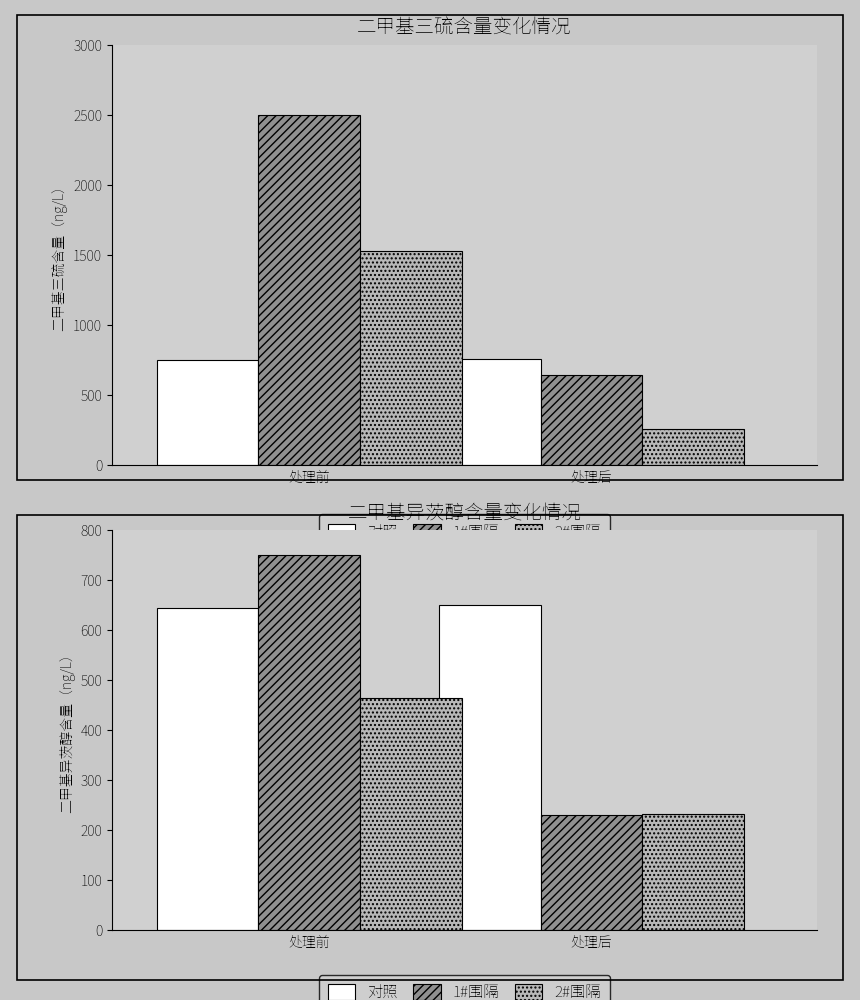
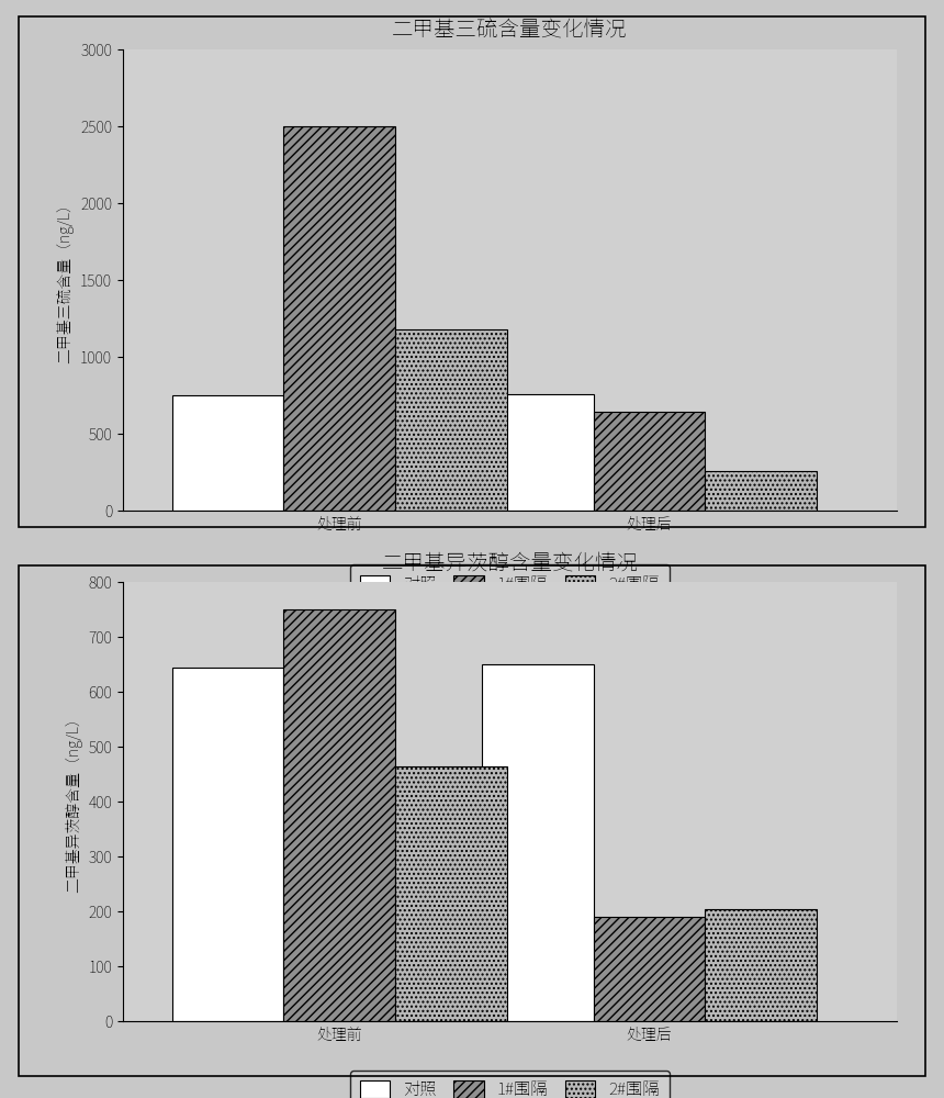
二甲基三硫含量变化情况/2#围隔/处理前: 1530 -> 1180
二甲基异茨醇含量变化情况/1#围隔/处理后: 230 -> 190
二甲基异茨醇含量变化情况/2#围隔/处理后: 232 -> 205
